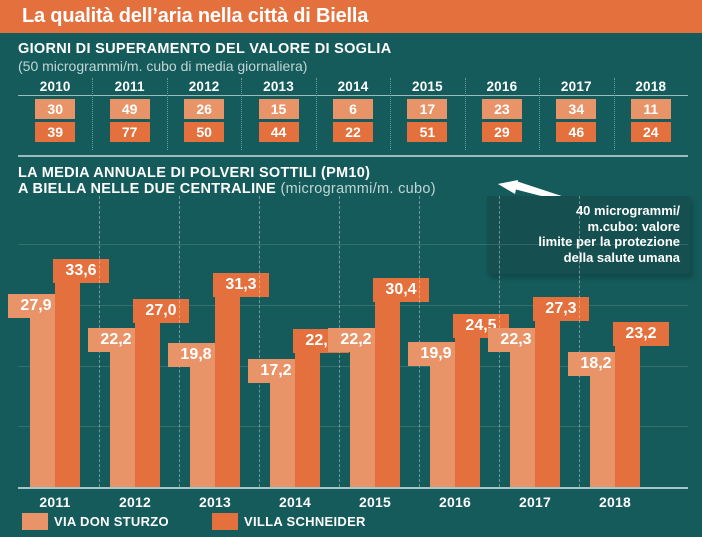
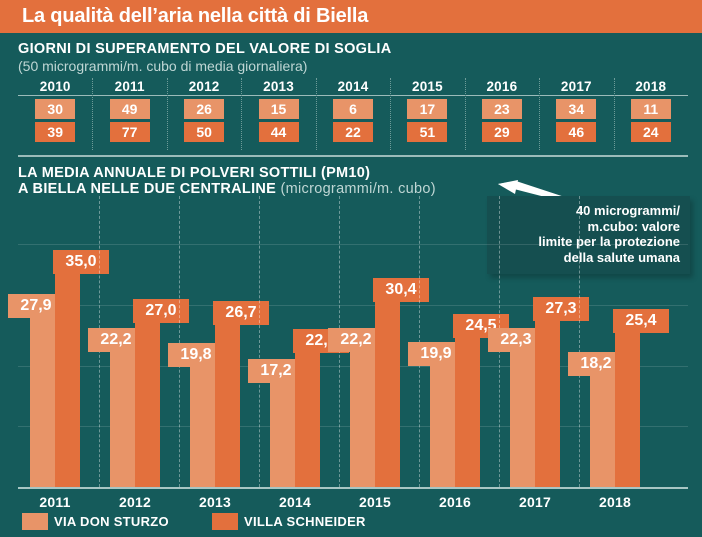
VILLA SCHNEIDER/2011: 33,6 -> 35,0
VILLA SCHNEIDER/2013: 31,3 -> 26,7
VILLA SCHNEIDER/2018: 23,2 -> 25,4
